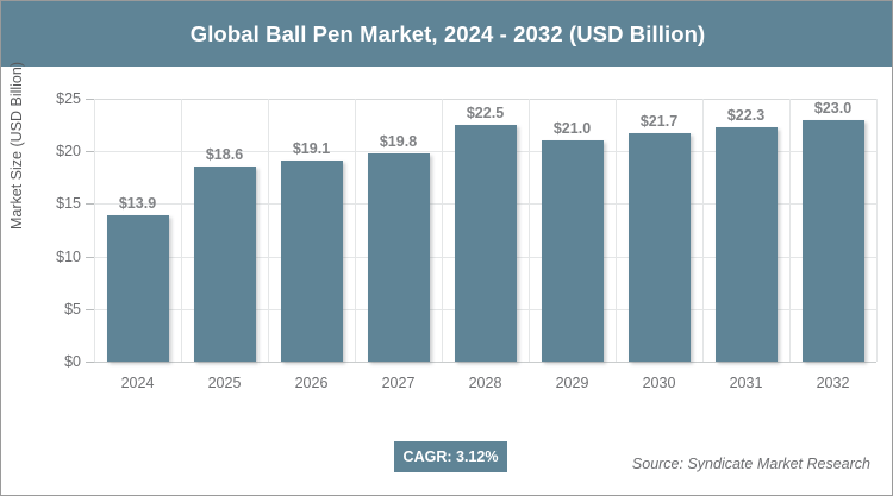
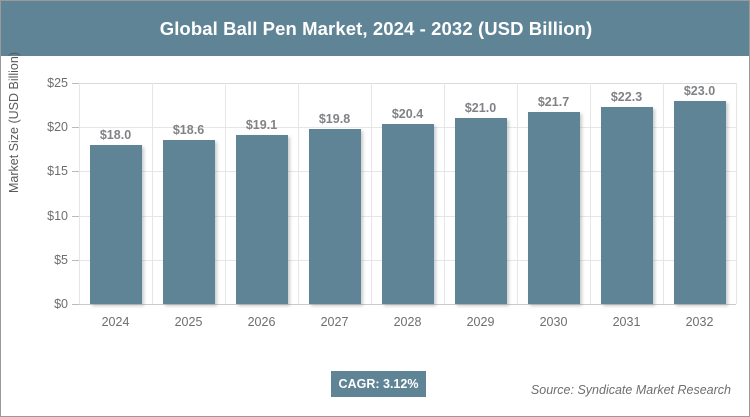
2024: $13.9 -> $18.0
2028: $22.5 -> $20.4
